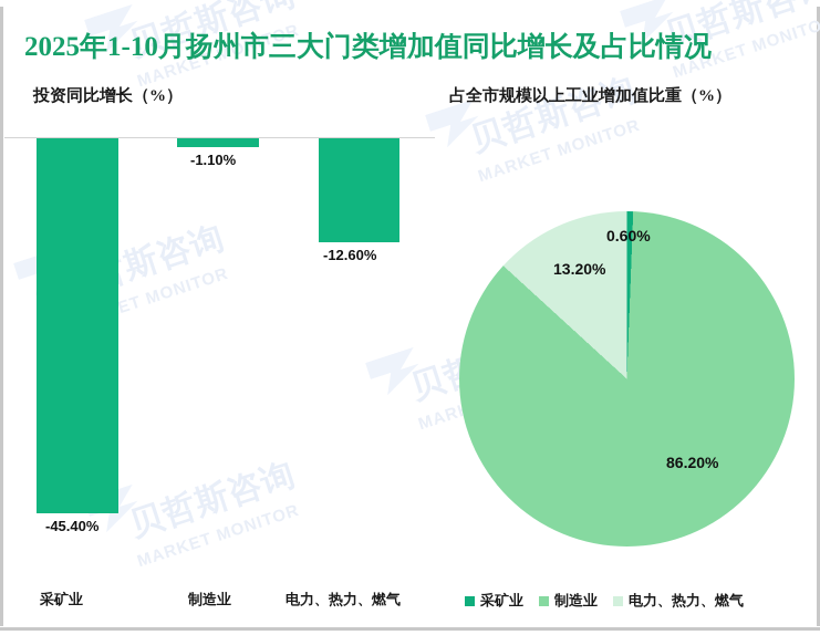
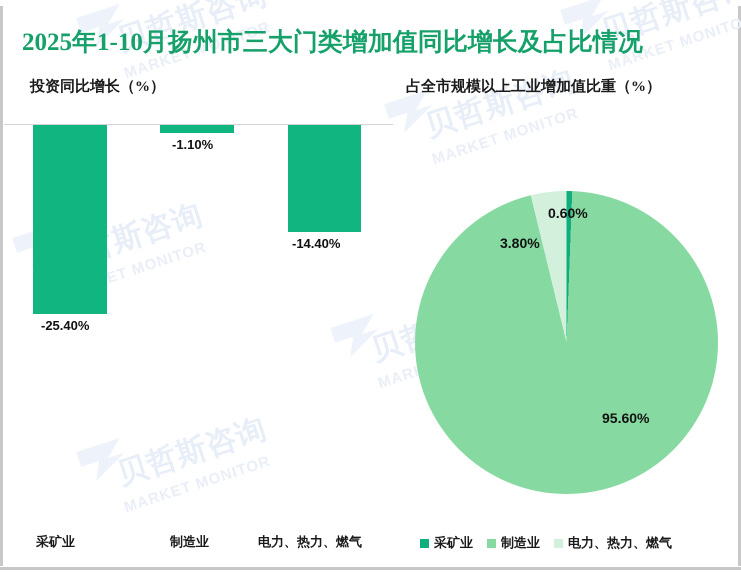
投资同比增长（%）/采矿业: -45.40% -> -25.40%
投资同比增长（%）/电力、热力、燃气: -12.60% -> -14.40%
占全市规模以上工业增加值比重（%）/制造业: 86.20% -> 95.60%
占全市规模以上工业增加值比重（%）/电力、热力、燃气: 13.20% -> 3.80%
